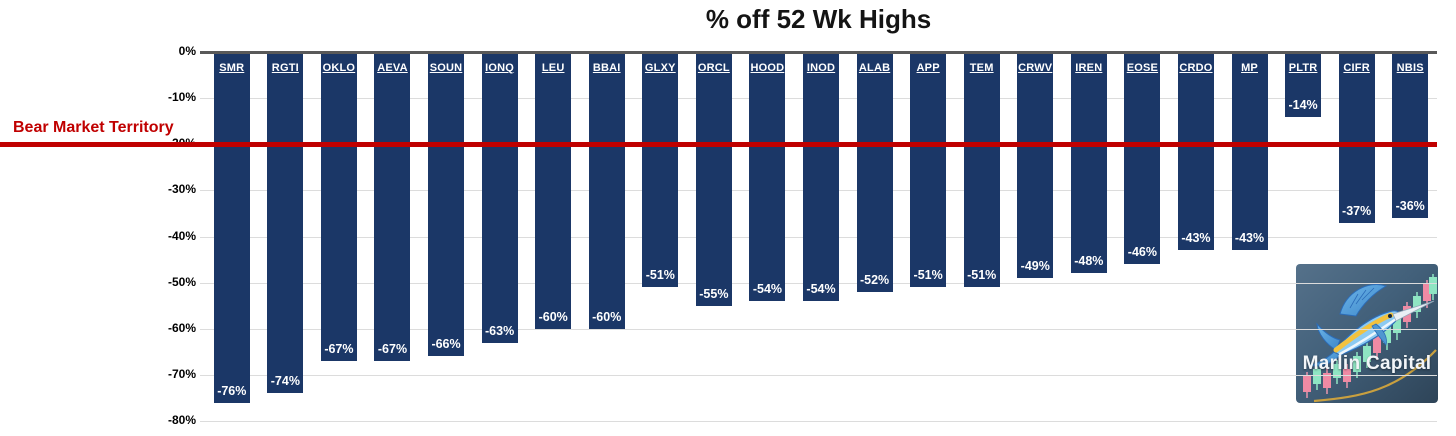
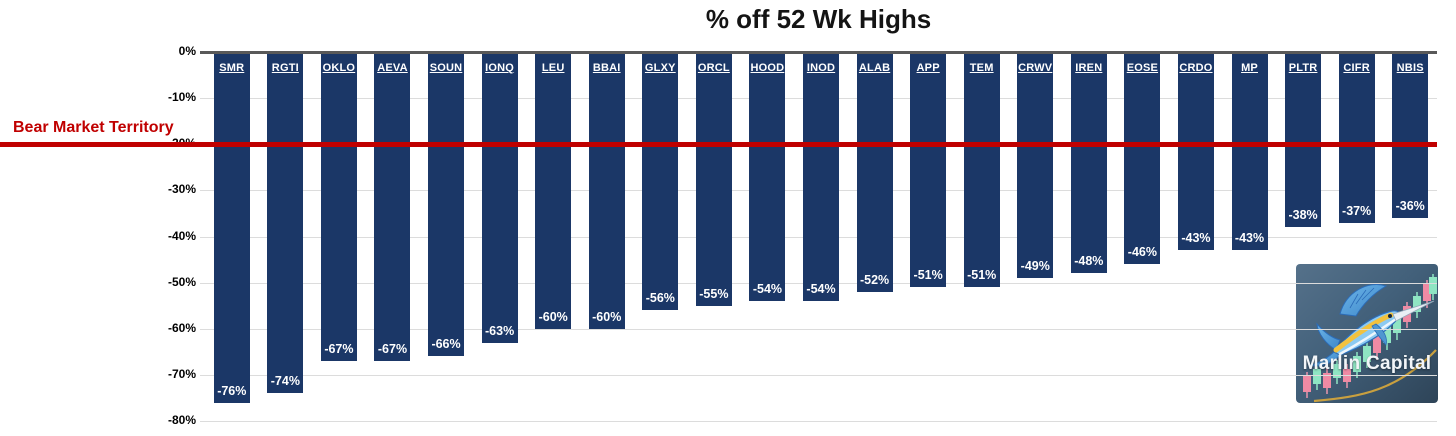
GLXY: -51% -> -56%
PLTR: -14% -> -38%
